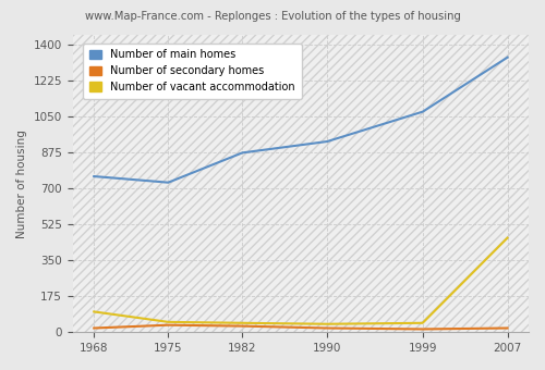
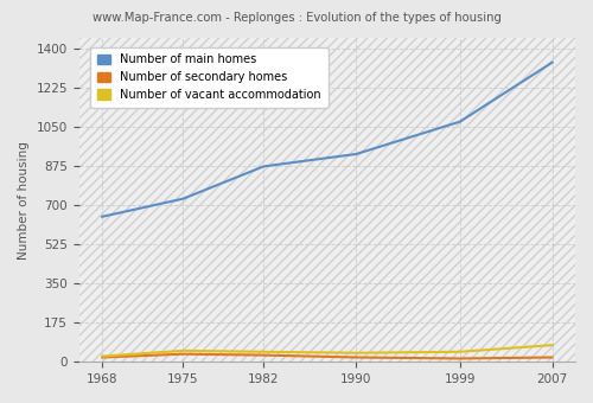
Number of main homes/1968: 760 -> 650
Number of vacant accommodation/1968: 100 -> 20
Number of vacant accommodation/2007: 460 -> 80
